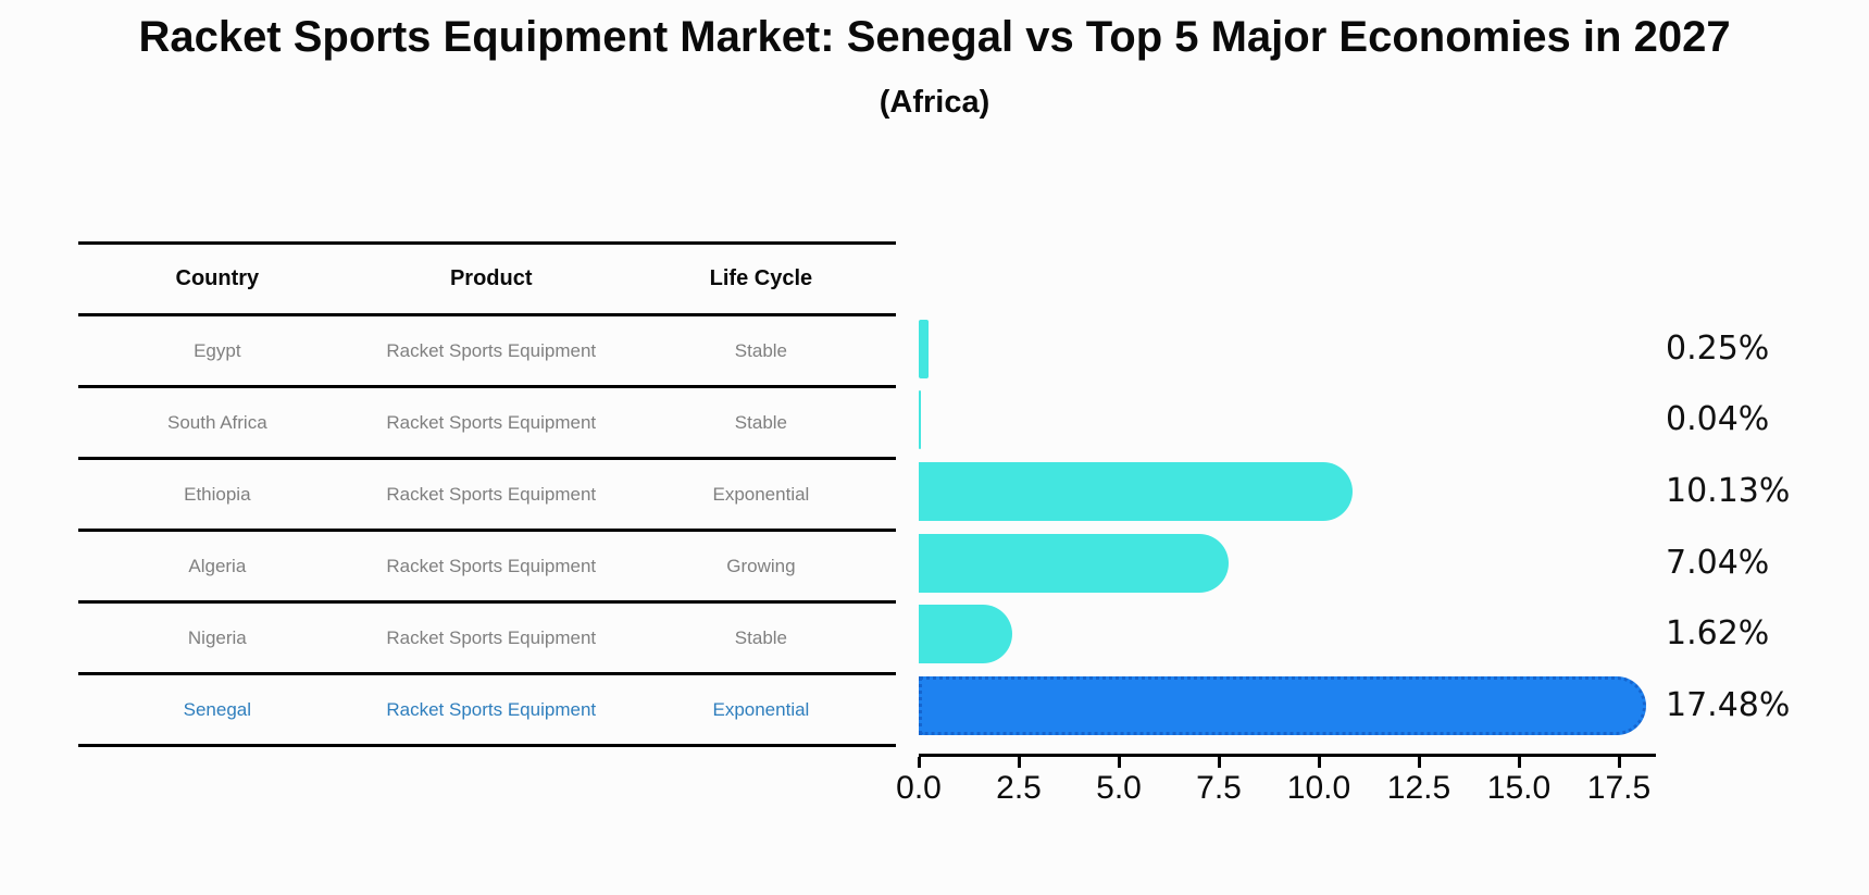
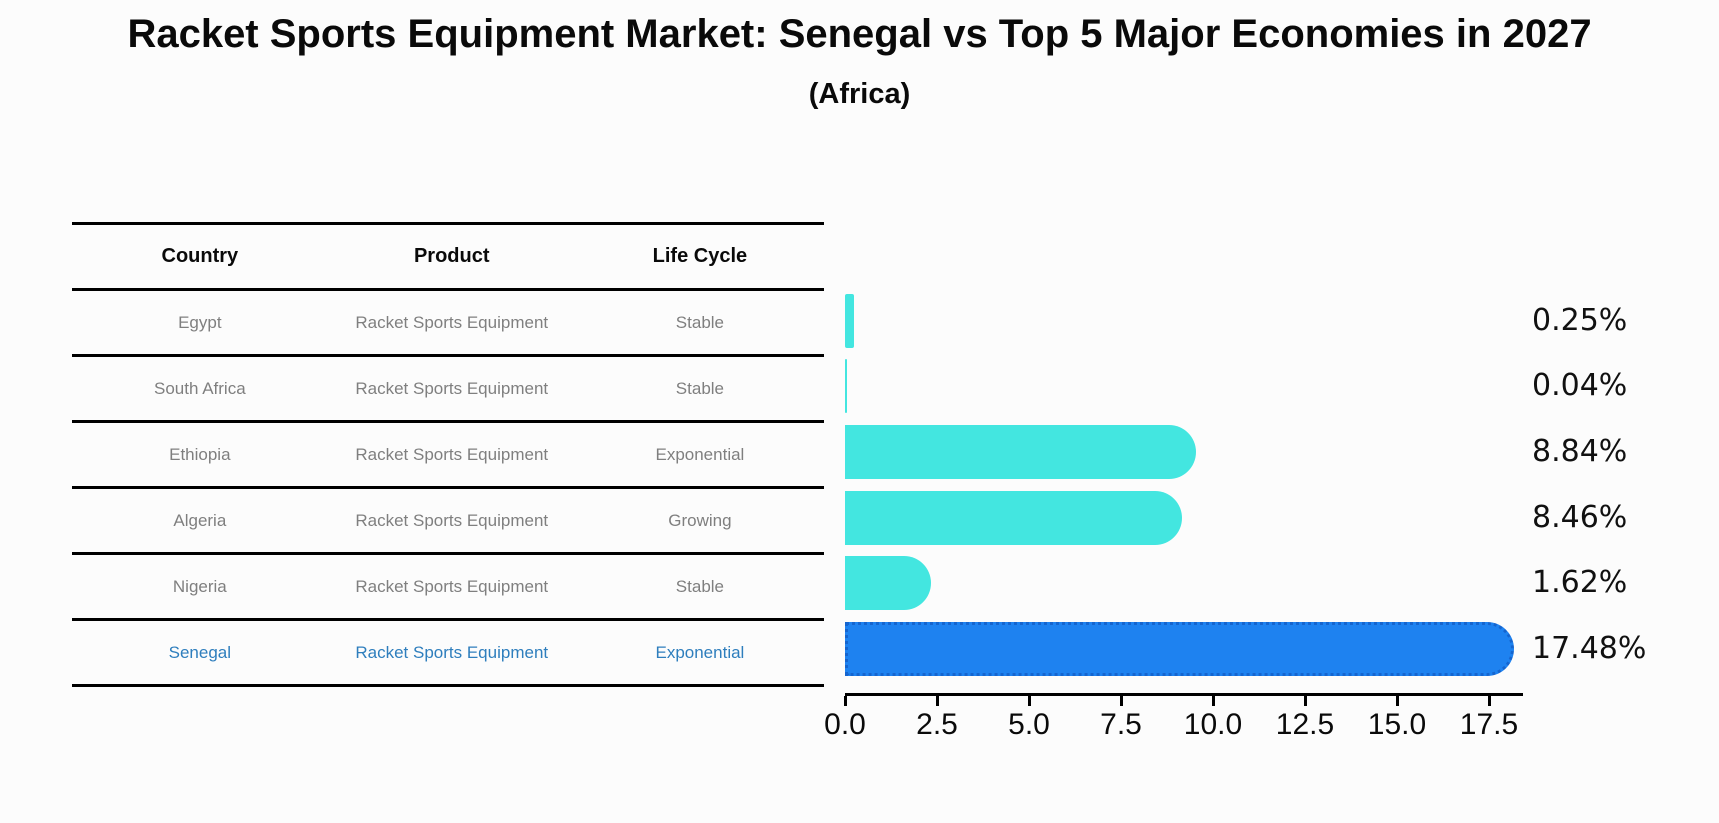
Ethiopia: 10.13% -> 8.84%
Algeria: 7.04% -> 8.46%
